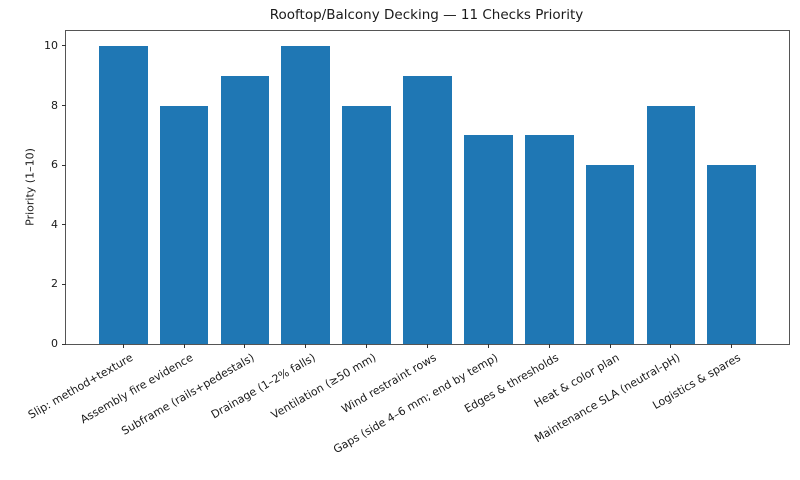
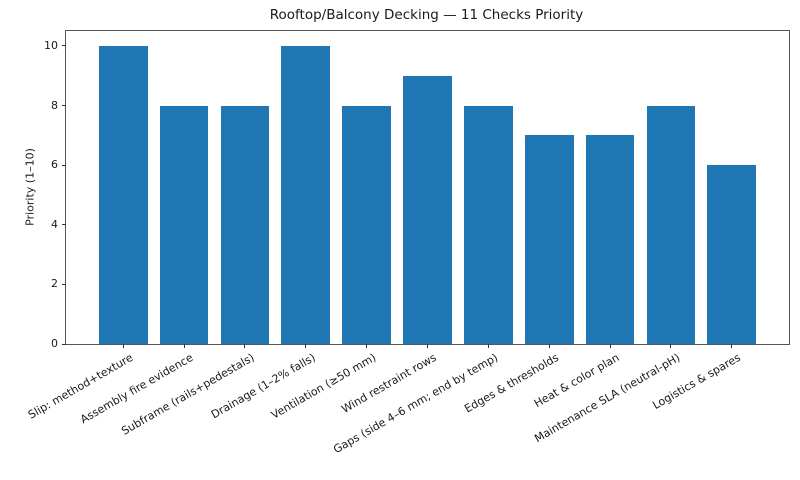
Subframe (rails+pedestals): 9 -> 8
Gaps (side 4–6 mm; end by temp): 7 -> 8
Heat & color plan: 6 -> 7
